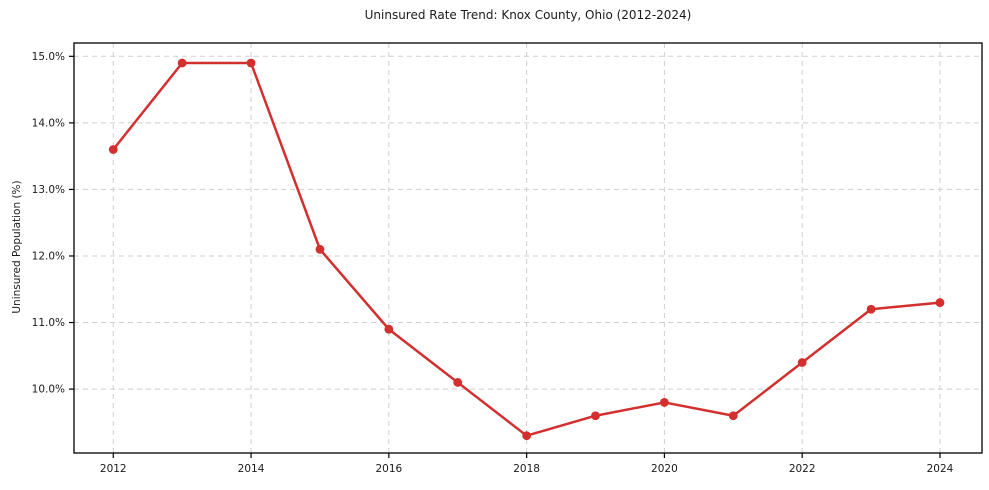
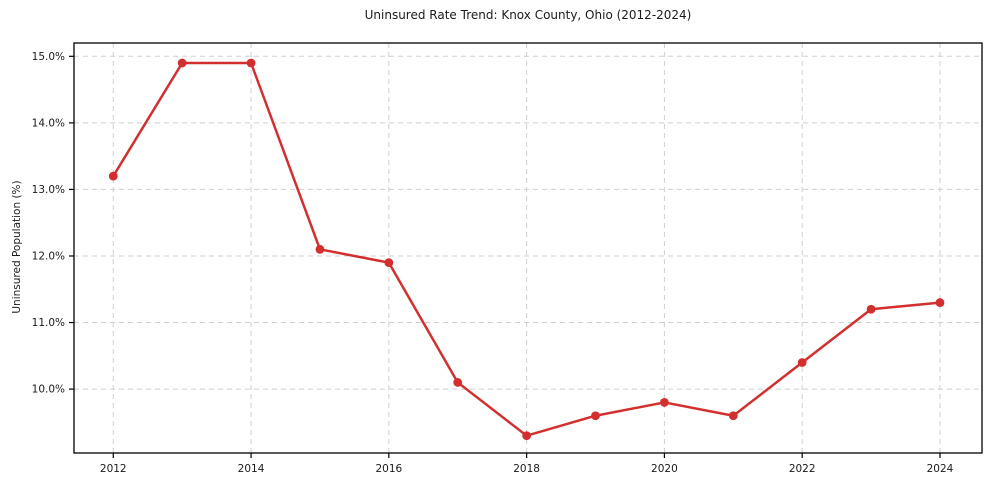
2012: 13.6% -> 13.2%
2016: 10.9% -> 11.9%
